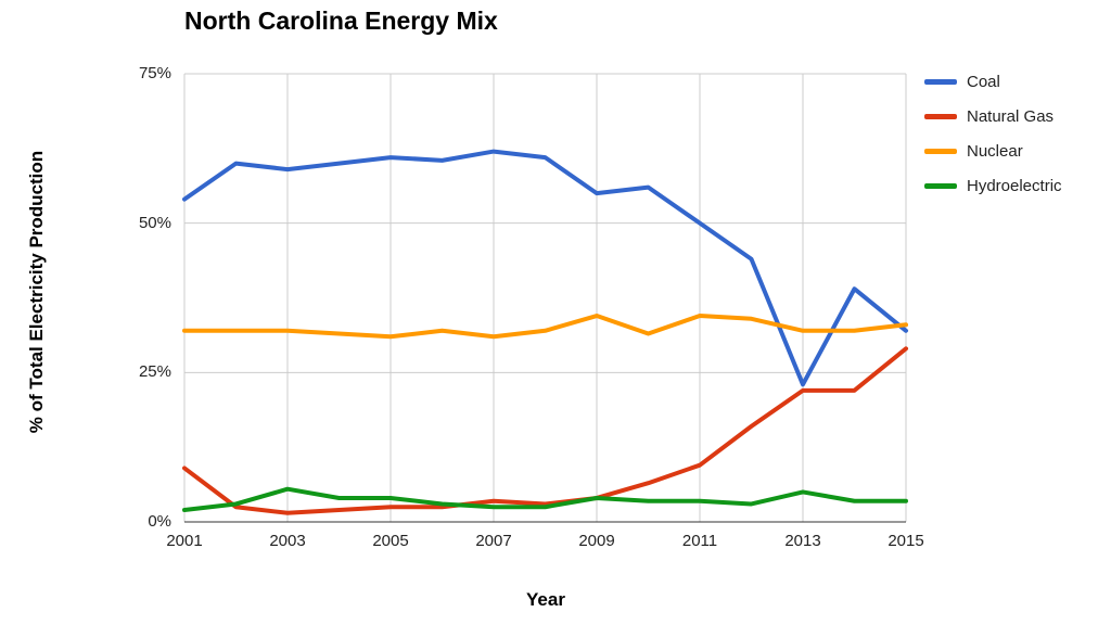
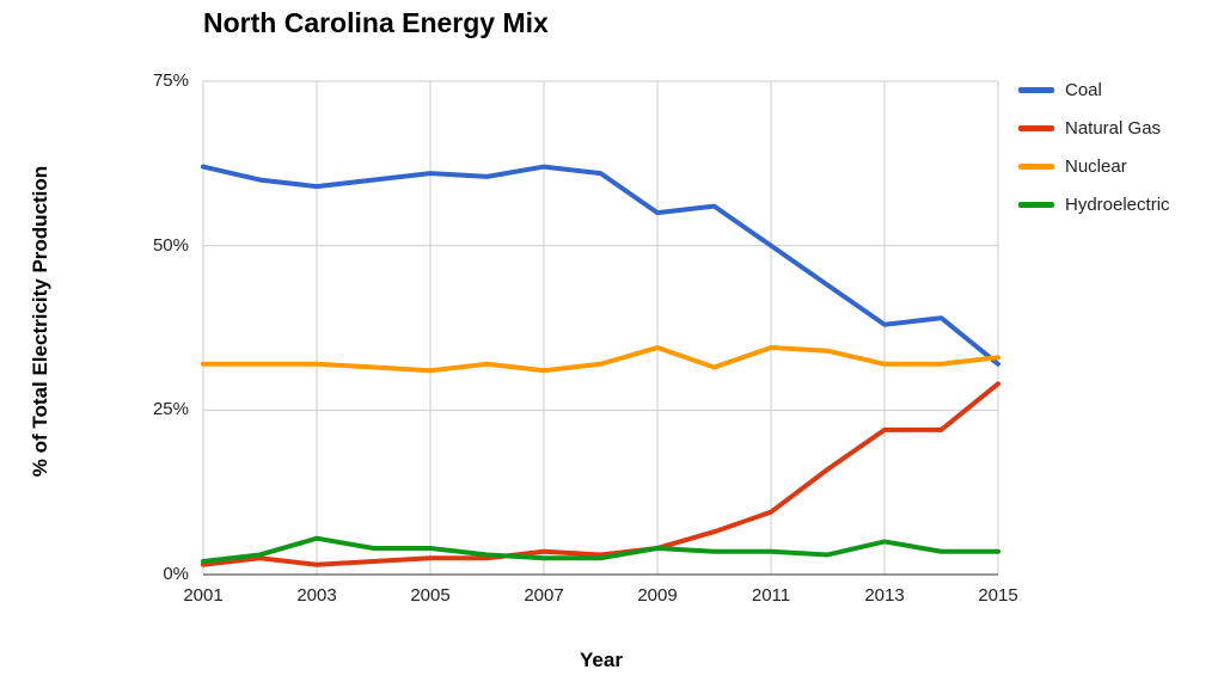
Coal/2001: 54% -> 62%
Natural Gas/2001: 9% -> 2%
Coal/2013: 23% -> 38%
